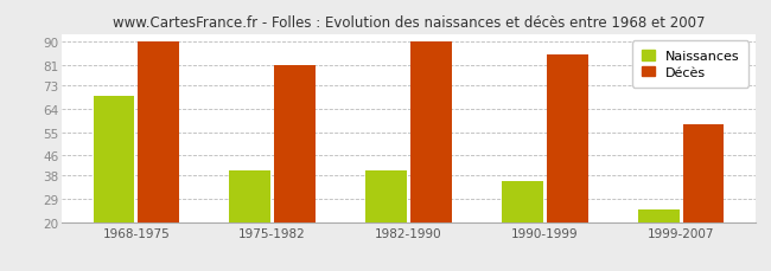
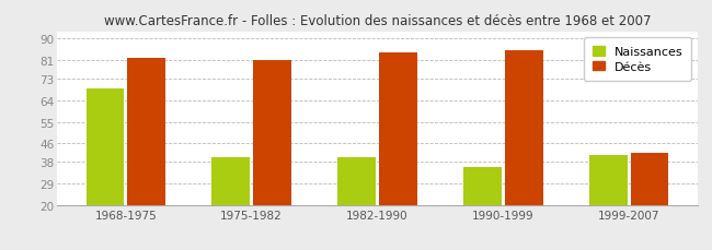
Décès/1968-1975: 90 -> 82
Décès/1982-1990: 90 -> 84
Naissances/1999-2007: 25 -> 41
Décès/1999-2007: 58 -> 42
